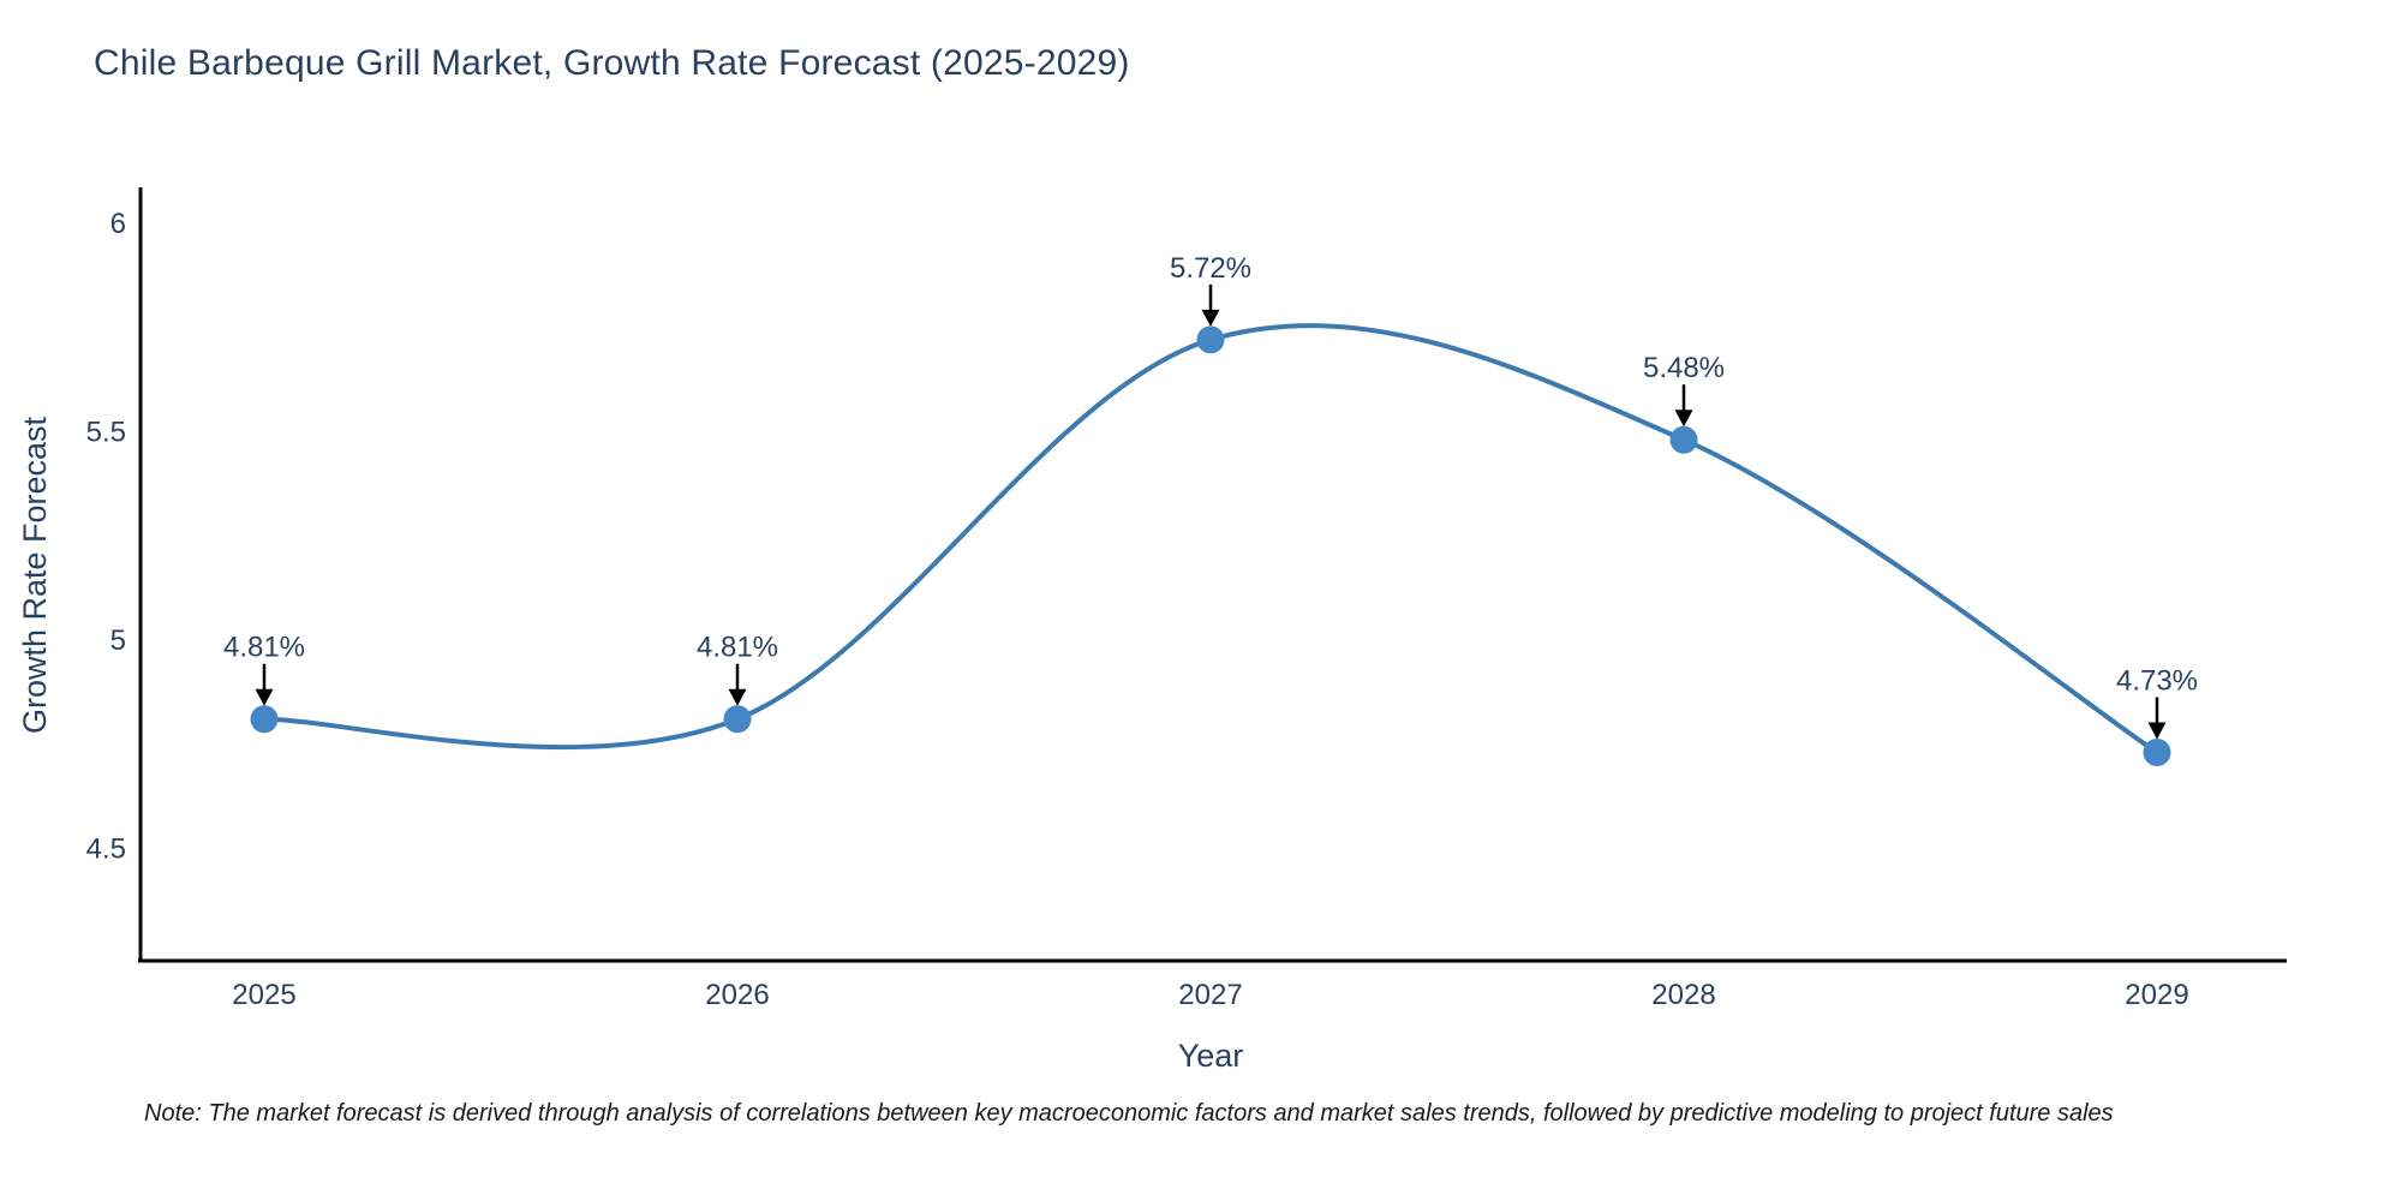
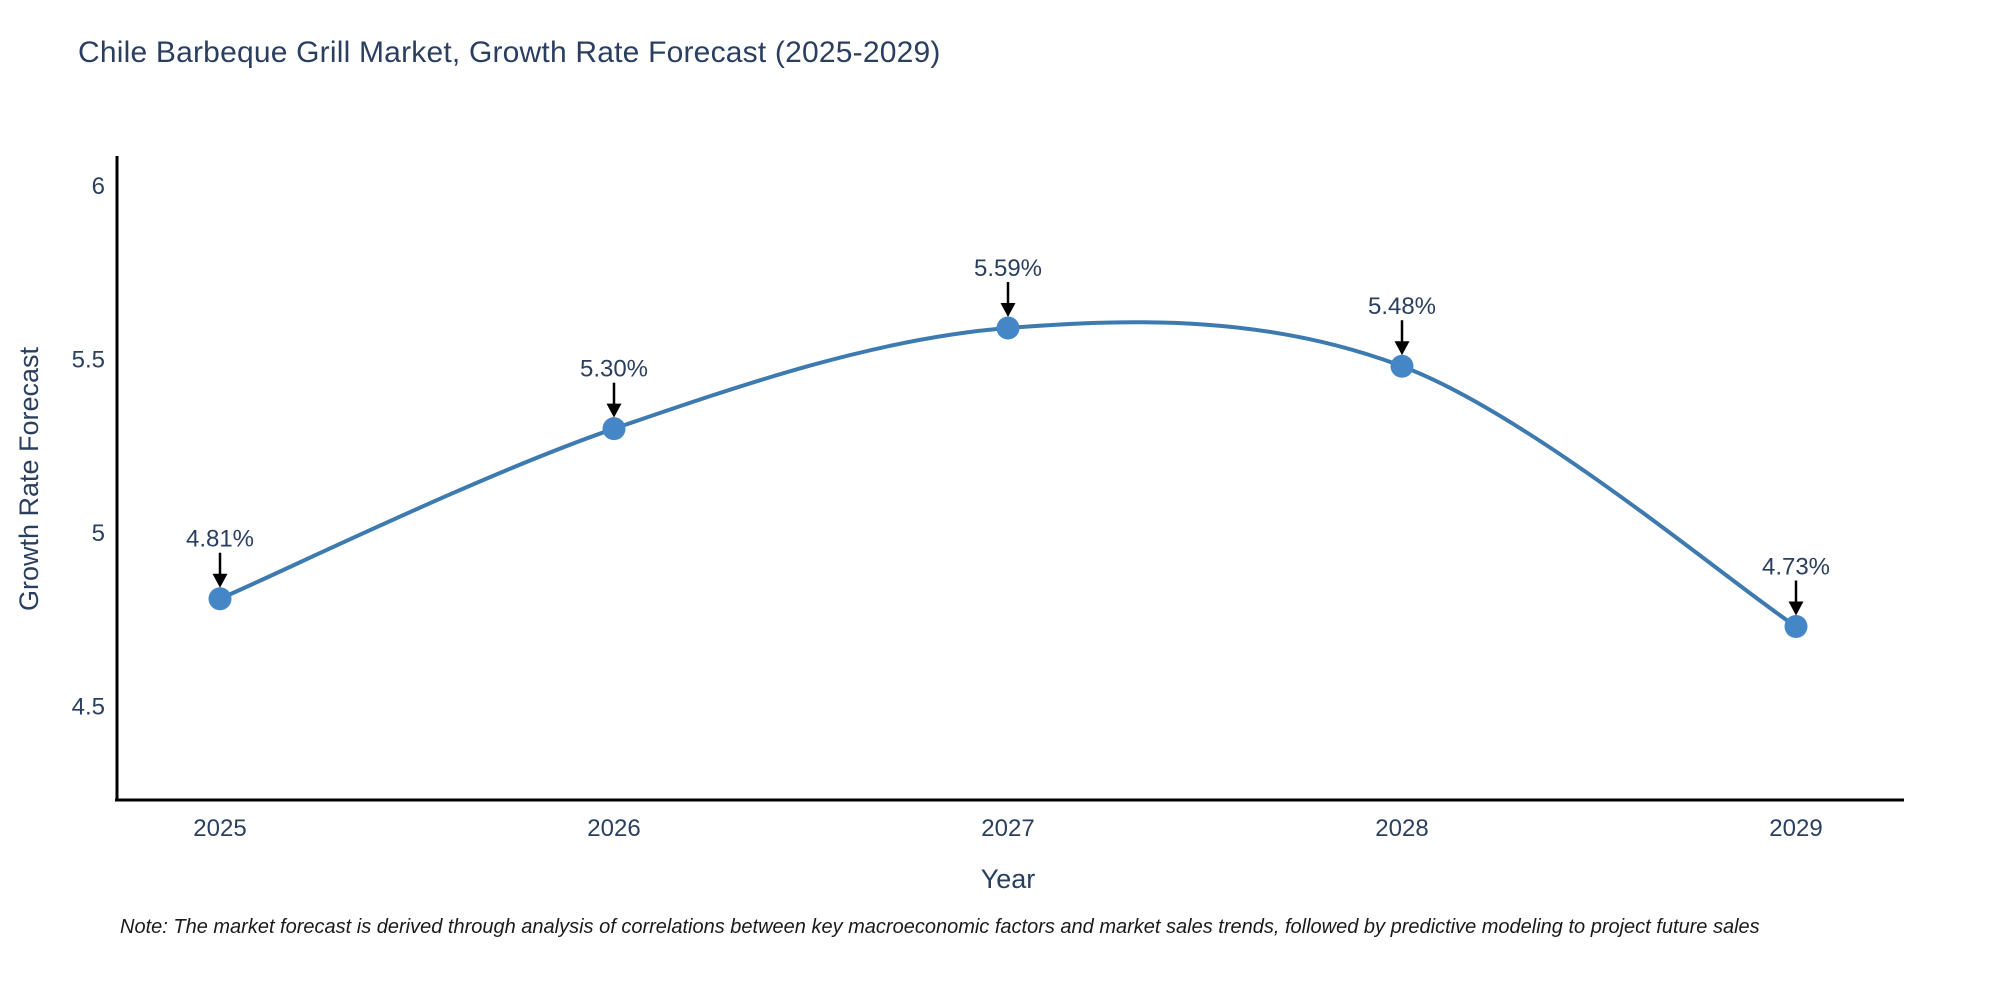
2026: 4.81% -> 5.30%
2027: 5.72% -> 5.59%
